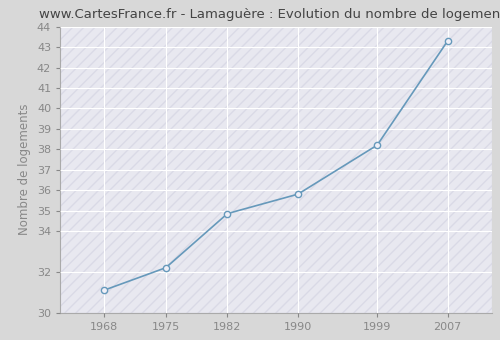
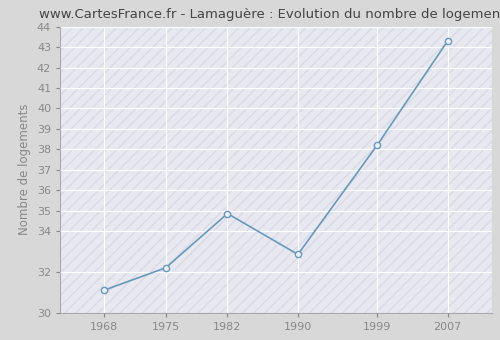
1990: 35.80 -> 32.85
